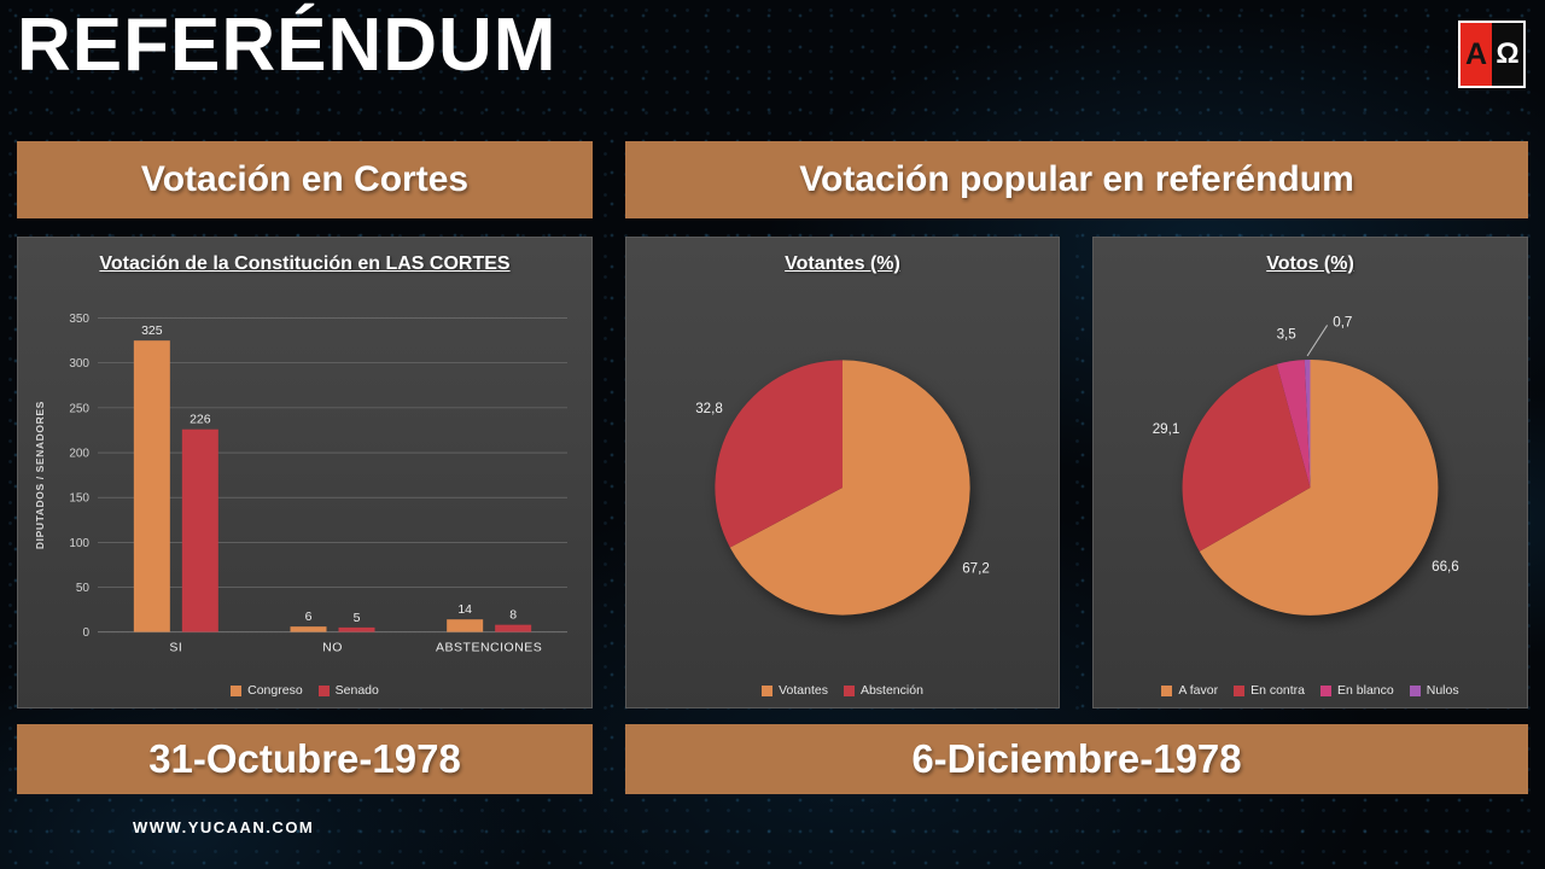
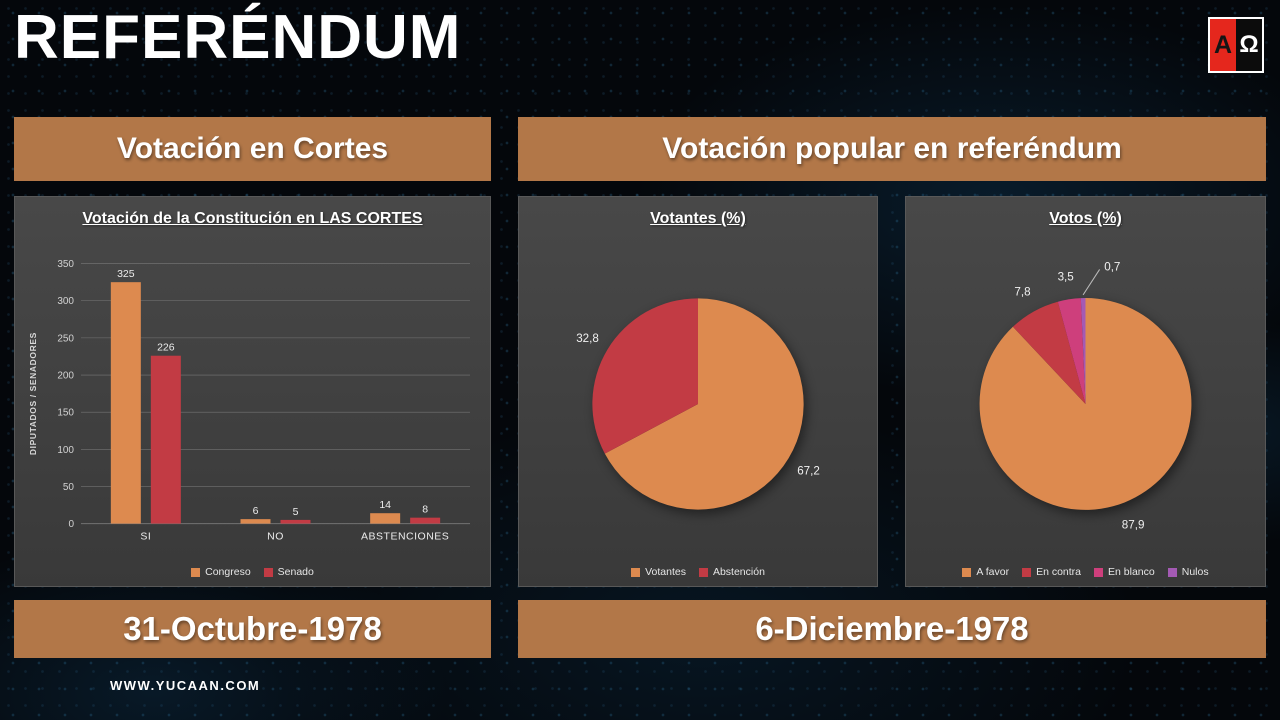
Votos (%)/A favor: 66,6 -> 87,9
Votos (%)/En contra: 29,1 -> 7,8
